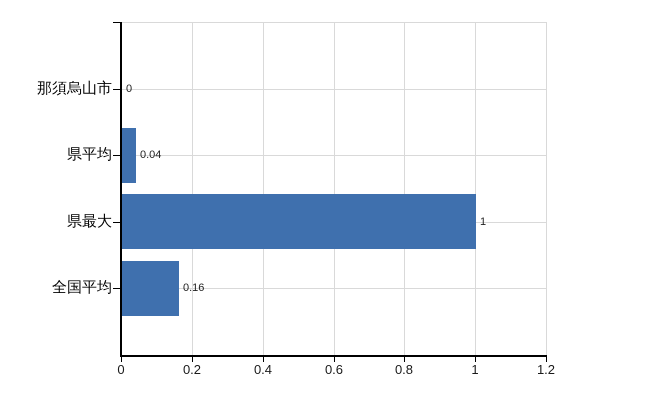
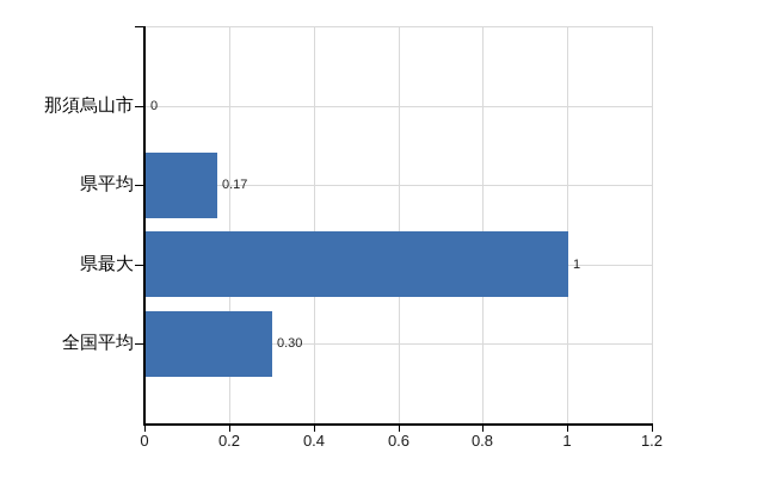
県平均: 0.04 -> 0.17
全国平均: 0.16 -> 0.30
